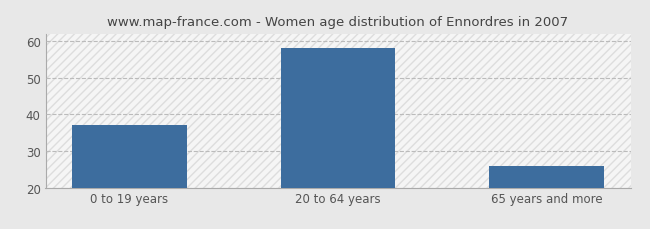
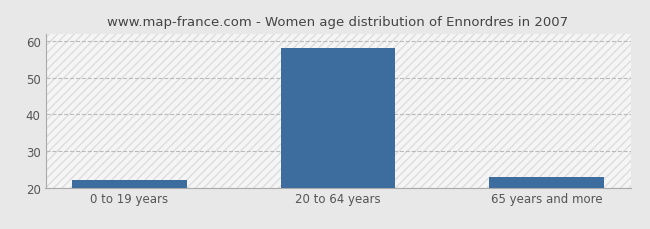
0 to 19 years: 37 -> 22
65 years and more: 26 -> 23
